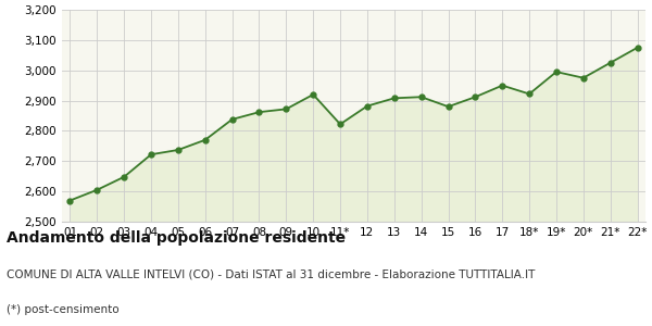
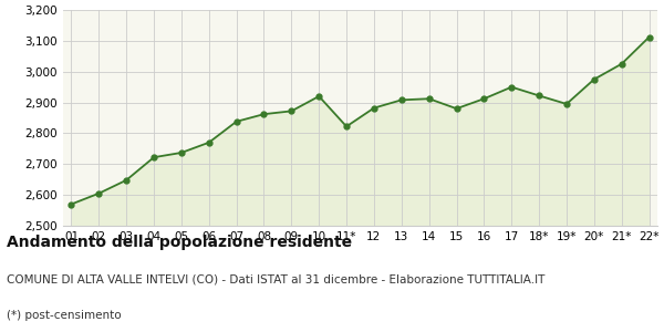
19*: 2,995 -> 2,895
22*: 3,075 -> 3,112
